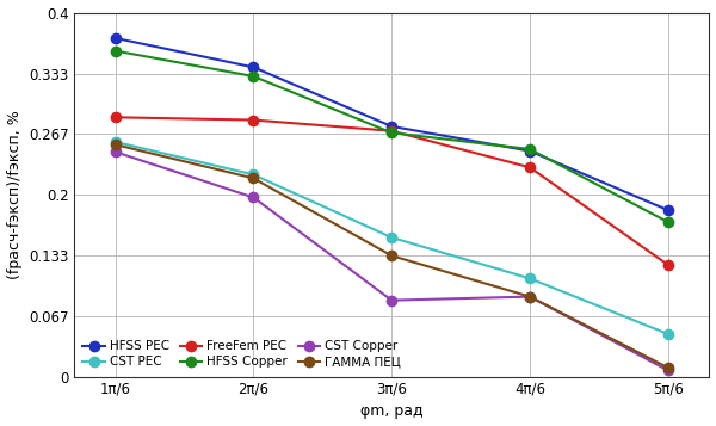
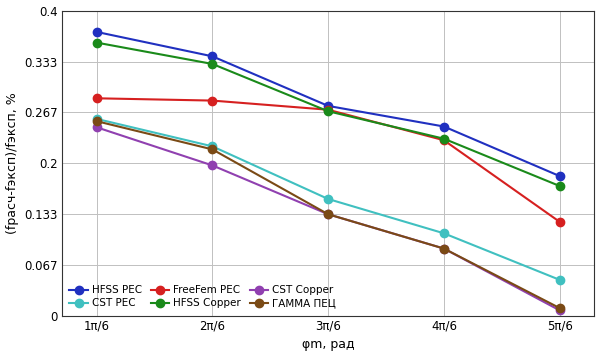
CST Copper/3π/6: 0.084 -> 0.133
HFSS Copper/4π/6: 0.250 -> 0.232
